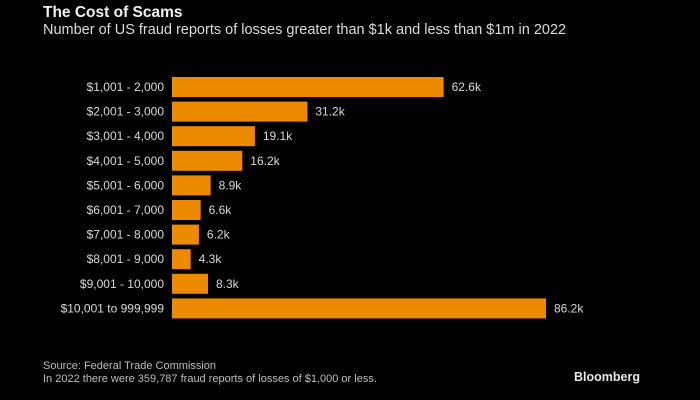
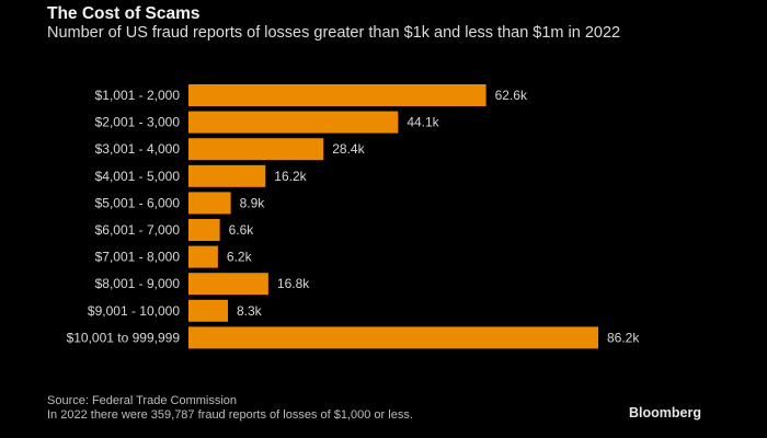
$2,001 - 3,000: 31.2k -> 44.1k
$3,001 - 4,000: 19.1k -> 28.4k
$8,001 - 9,000: 4.3k -> 16.8k
